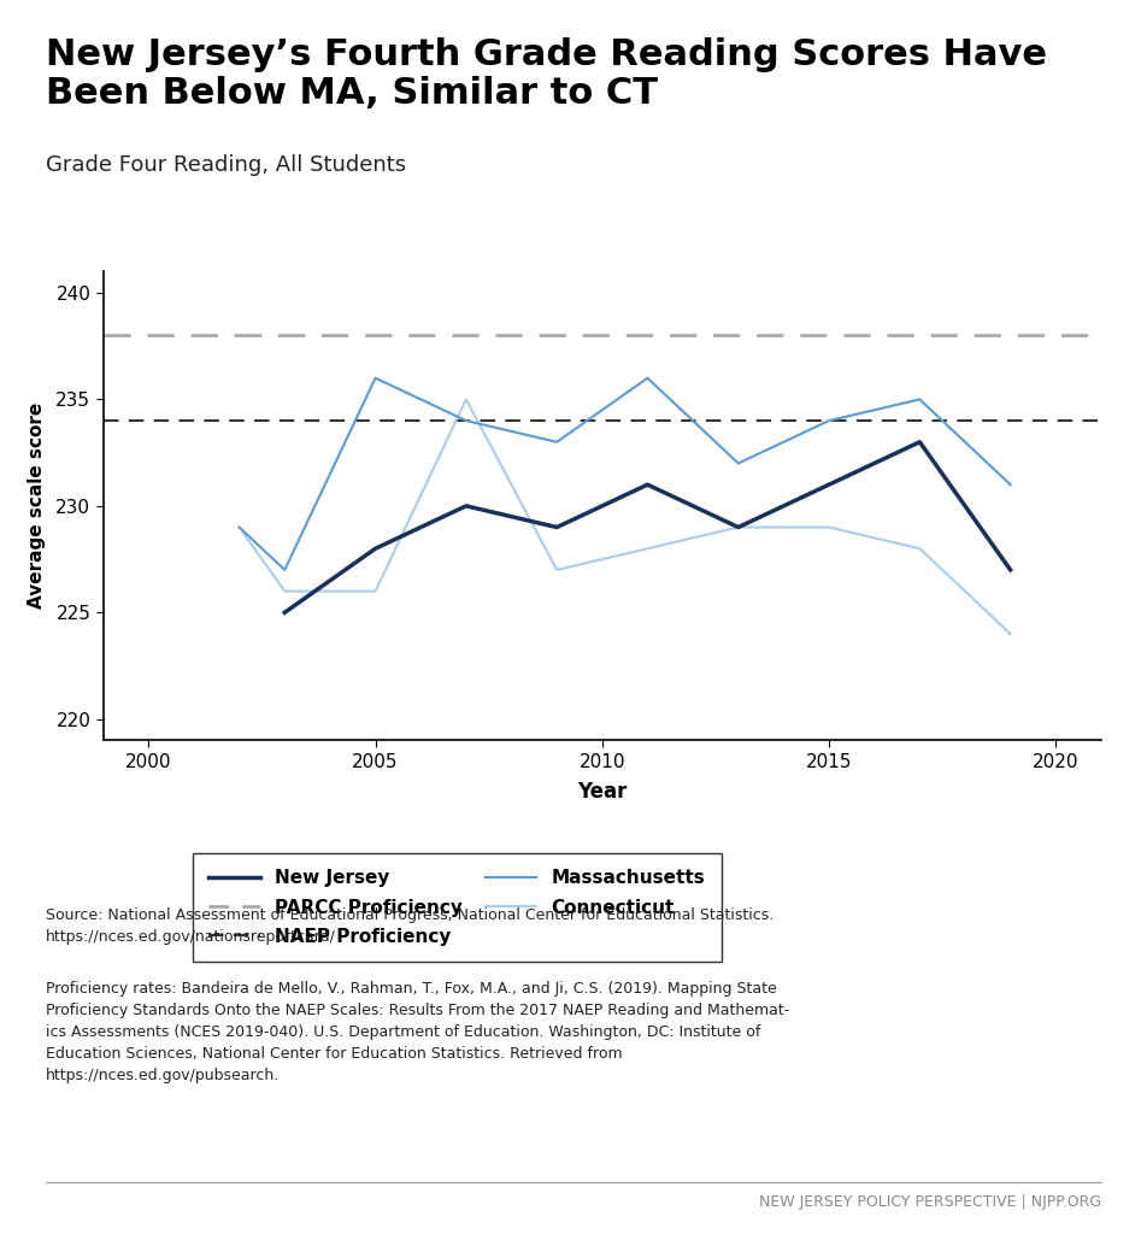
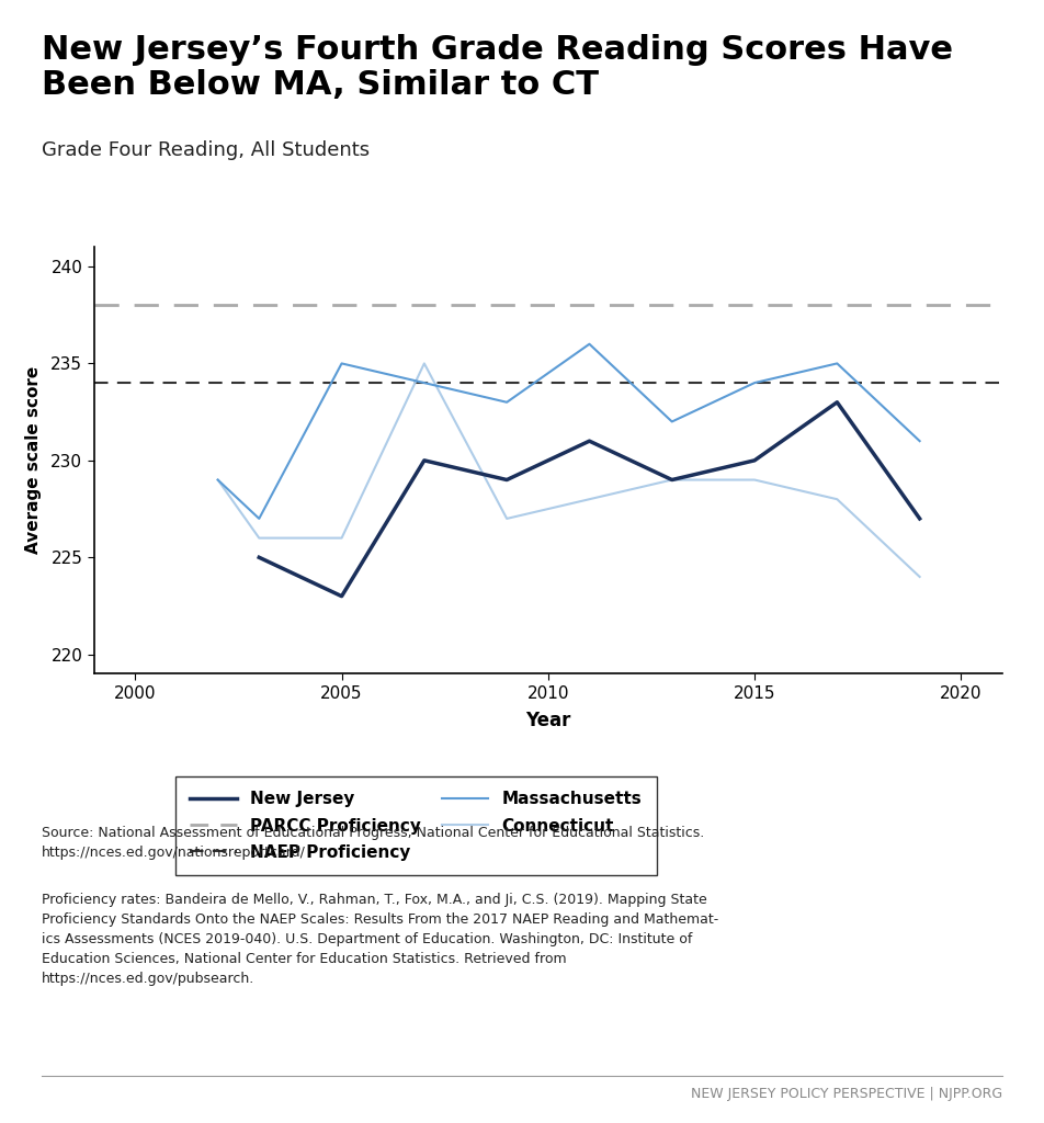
New Jersey/2005: 228 -> 223
Massachusetts/2005: 236 -> 235
New Jersey/2015: 231 -> 230
